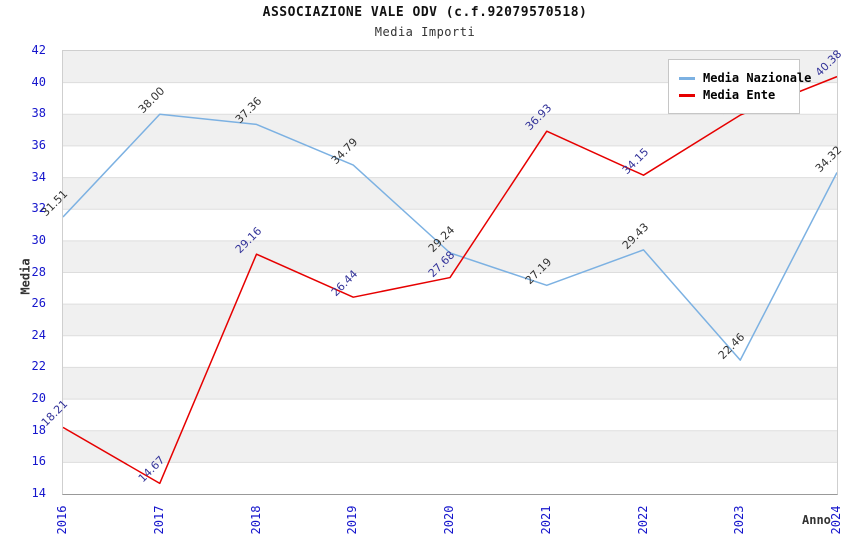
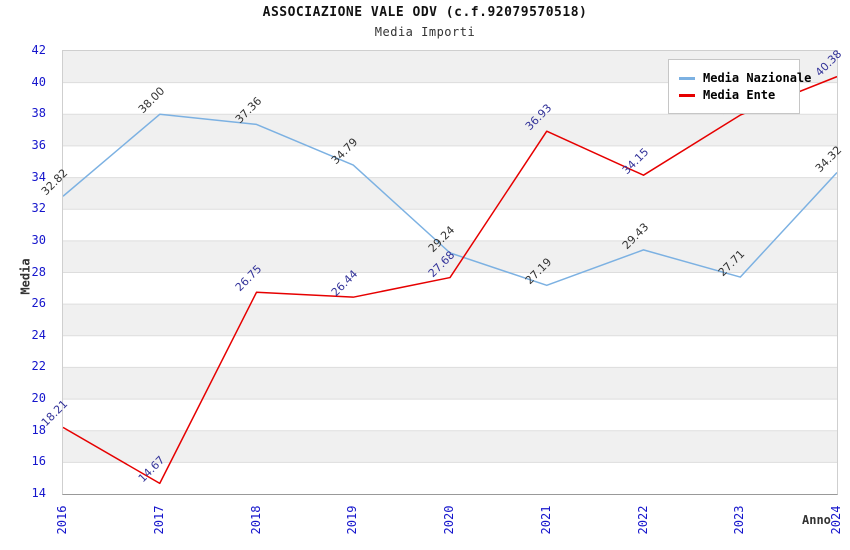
Media Nazionale/2016: 31.51 -> 32.82
Media Ente/2018: 29.16 -> 26.75
Media Nazionale/2023: 22.46 -> 27.71
